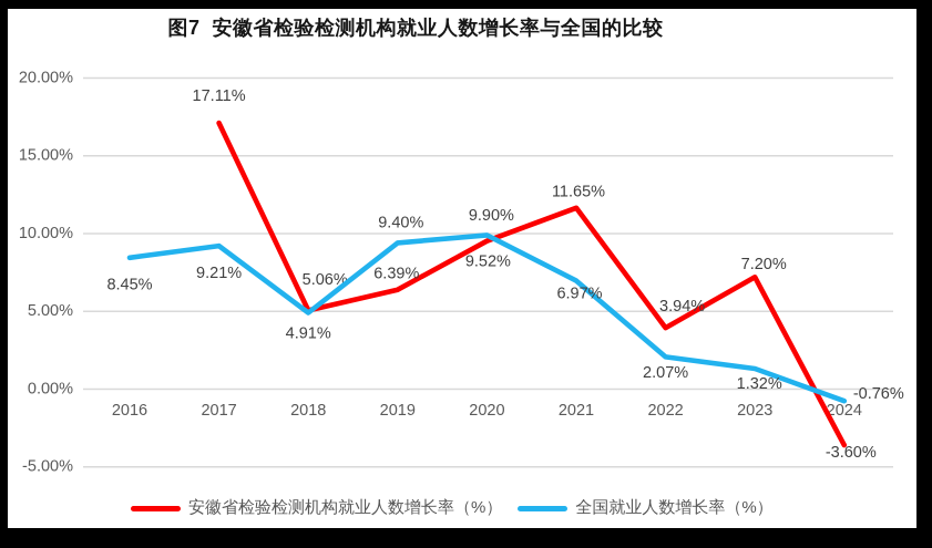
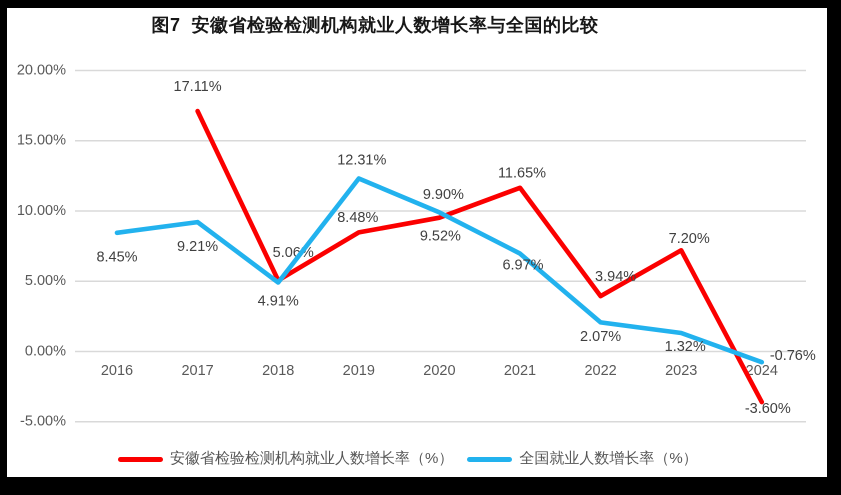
安徽省检验检测机构就业人数增长率（%）/2019: 6.39% -> 8.48%
全国就业人数增长率（%）/2019: 9.40% -> 12.31%
